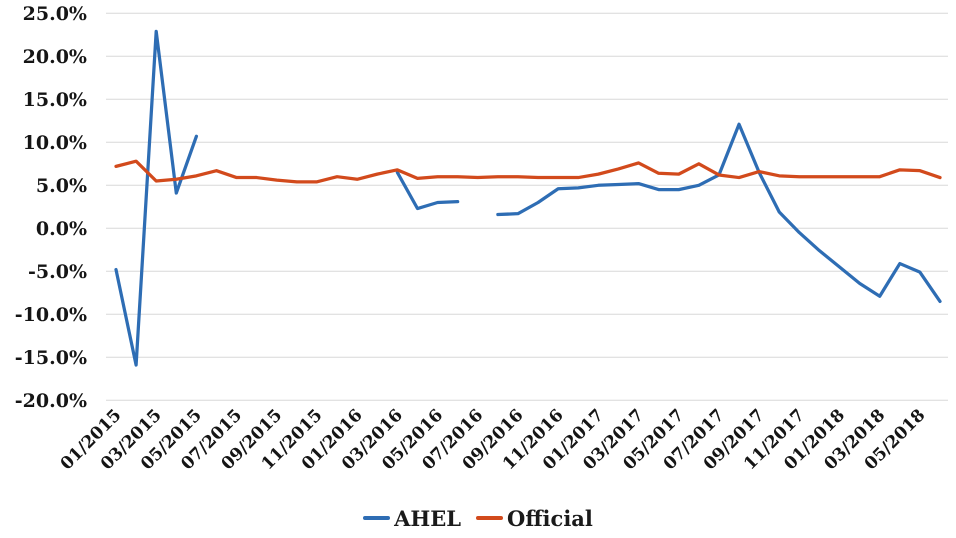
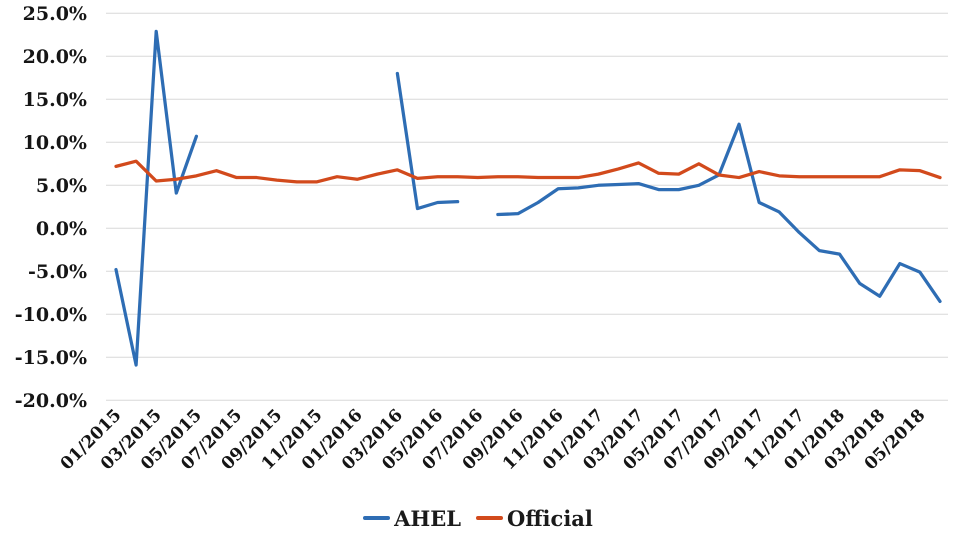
AHEL/03/2016: 6% -> 18%
AHEL/09/2017: 6% -> 3%
AHEL/01/2018: -4% -> -3%
